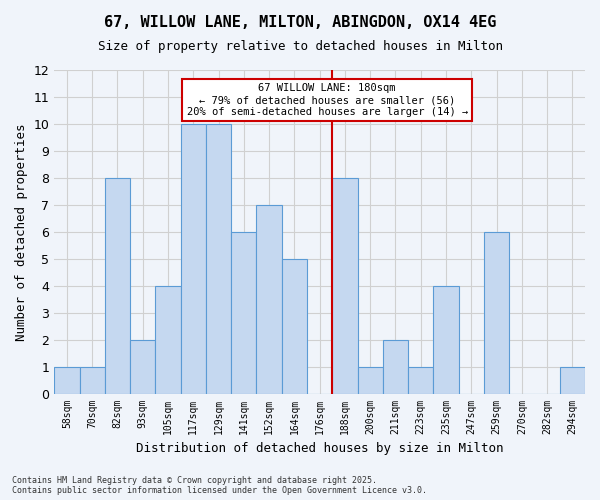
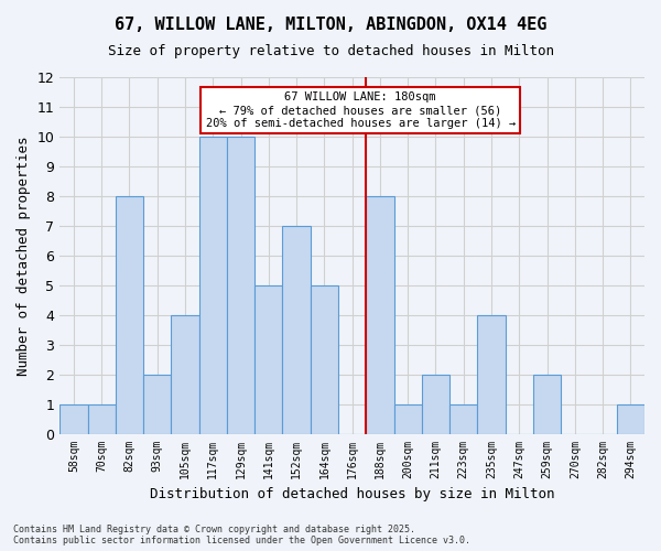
141sqm: 6 -> 5
259sqm: 6 -> 2
